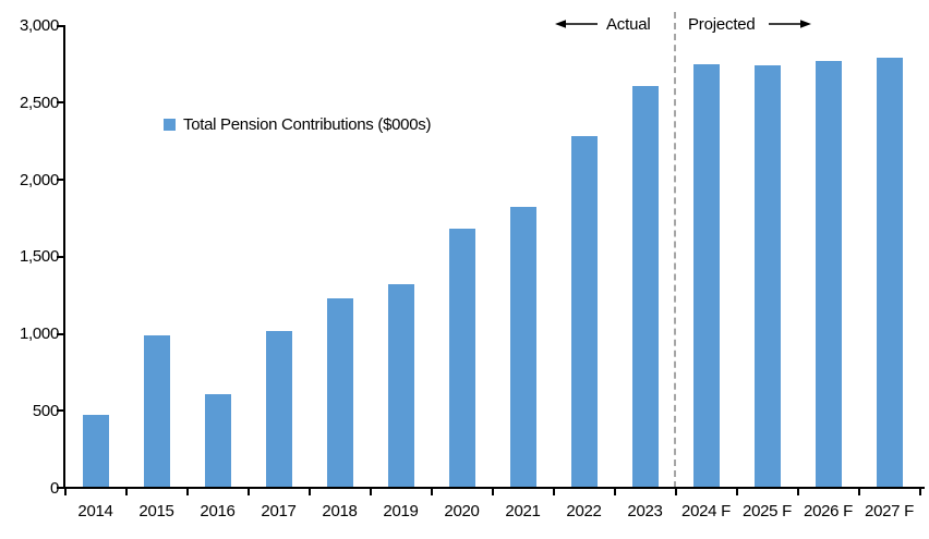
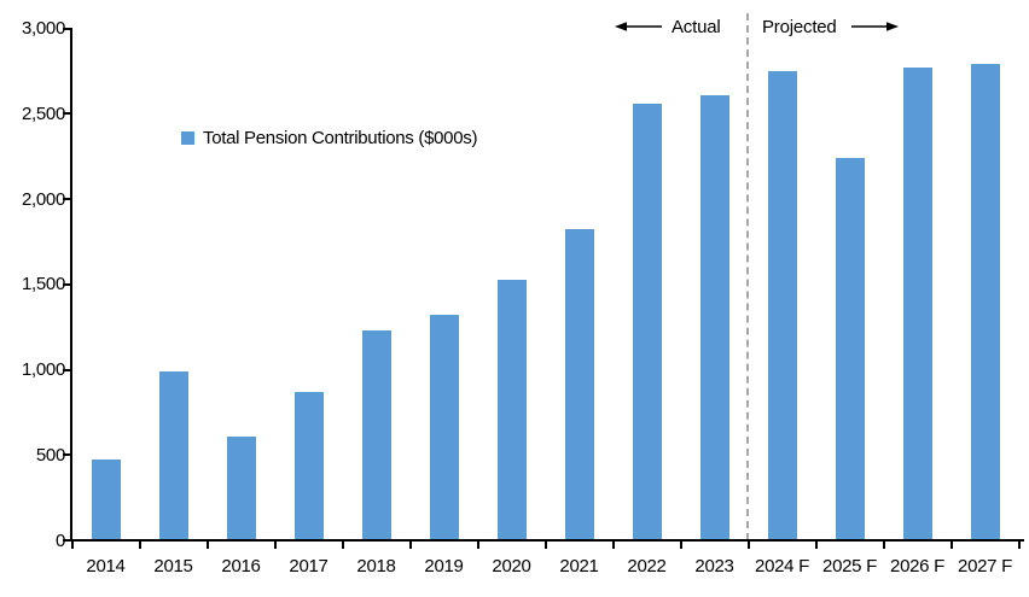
2017: 1020 -> 870
2020: 1680 -> 1530
2022: 2280 -> 2560
2025 F: 2740 -> 2240
